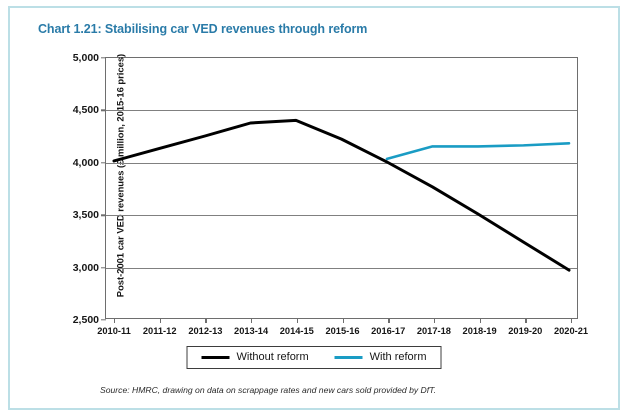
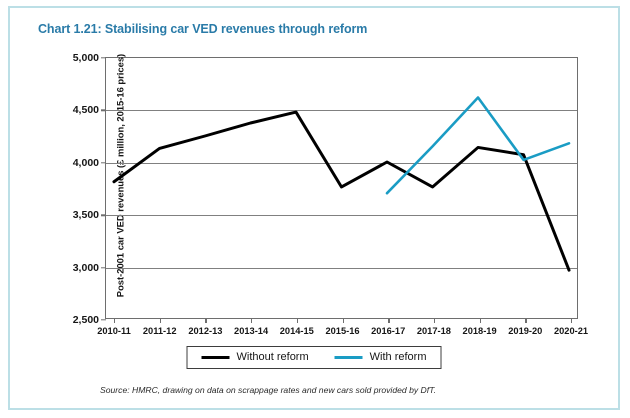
Without reform/2010-11: 4010 -> 3810
Without reform/2014-15: 4400 -> 4480
Without reform/2015-16: 4220 -> 3760
With reform/2016-17: 4030 -> 3700
Without reform/2018-19: 3500 -> 4140
With reform/2018-19: 4150 -> 4620
Without reform/2019-20: 3230 -> 4070
With reform/2019-20: 4160 -> 4020
